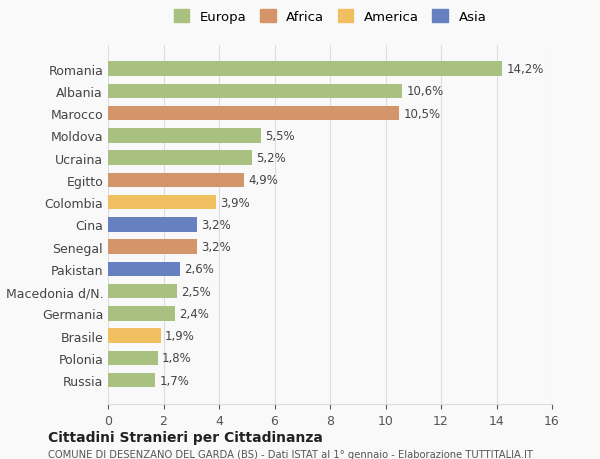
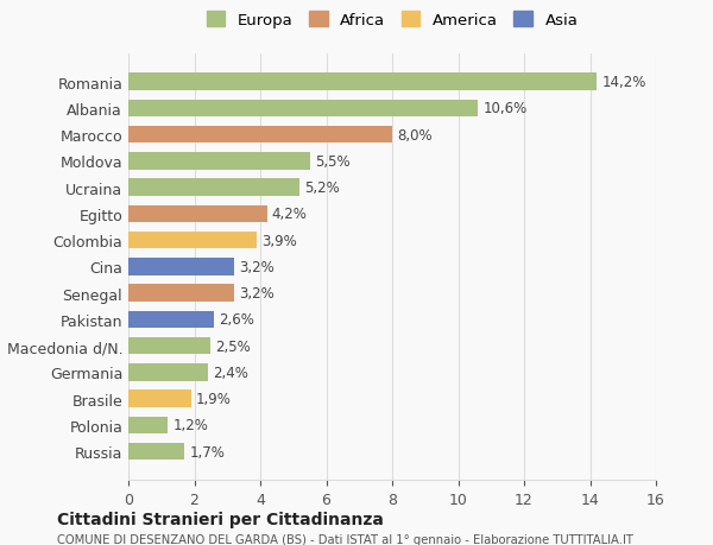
Marocco: 10,5% -> 8,0%
Egitto: 4,9% -> 4,2%
Polonia: 1,8% -> 1,2%
